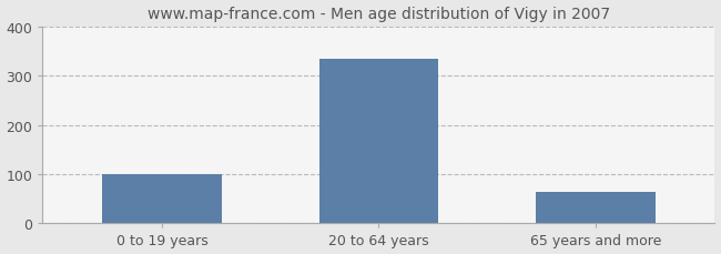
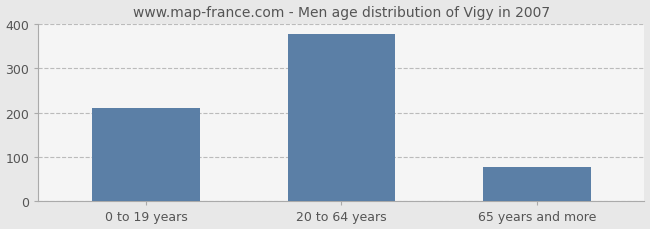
0 to 19 years: 100 -> 211
20 to 64 years: 335 -> 377
65 years and more: 65 -> 78
